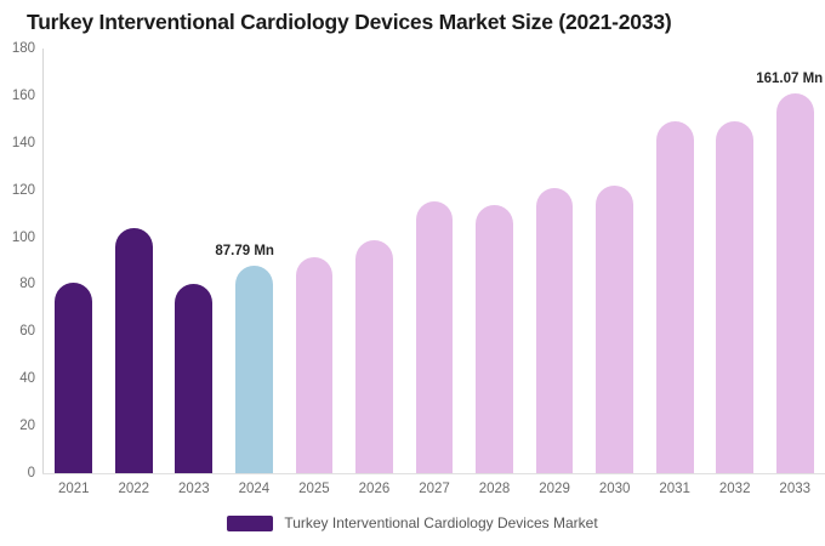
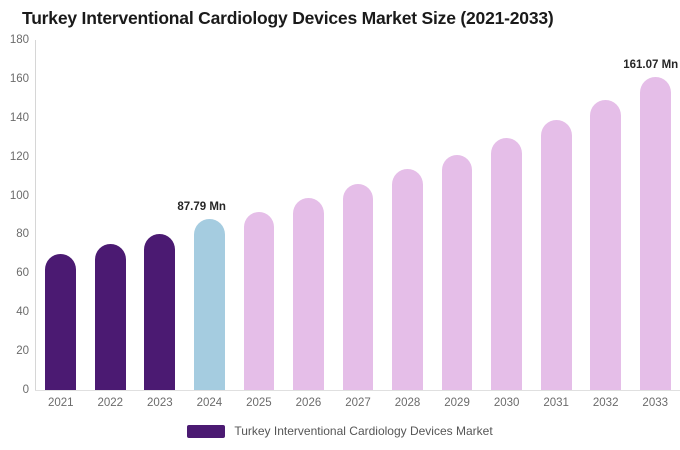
2021: 81 -> 70
2022: 104 -> 75
2027: 115 -> 106
2030: 122 -> 130
2031: 149 -> 139
